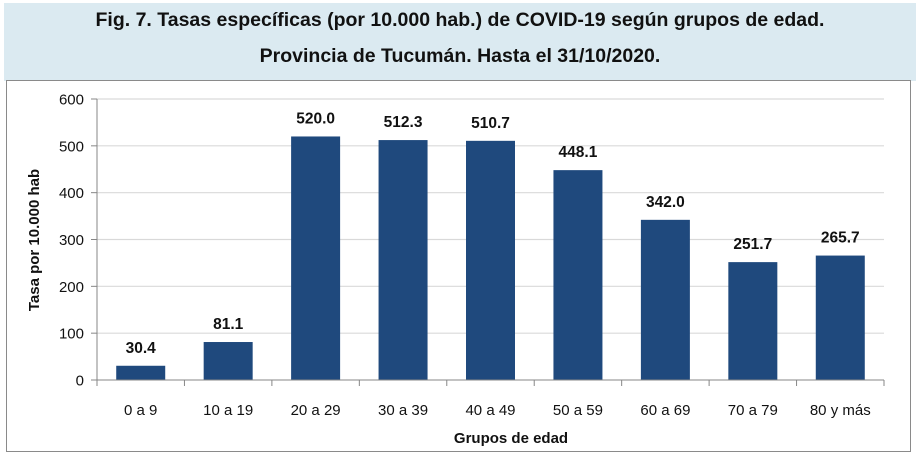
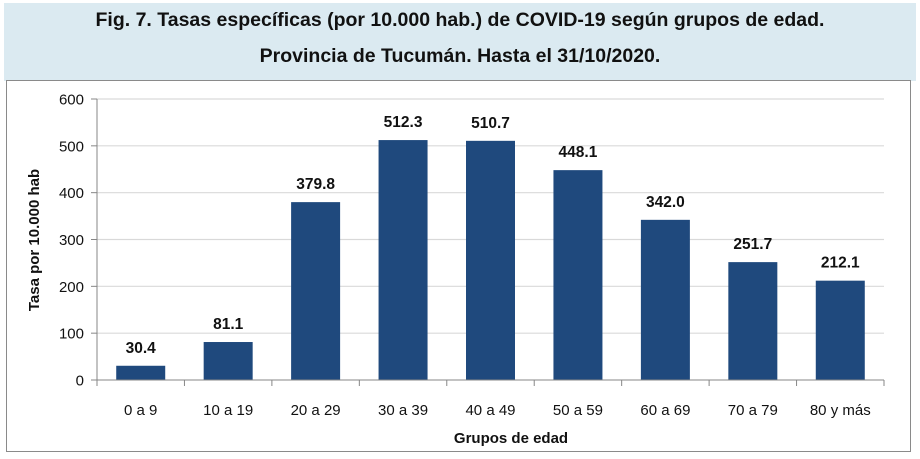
20 a 29: 520.0 -> 379.8
80 y más: 265.7 -> 212.1
